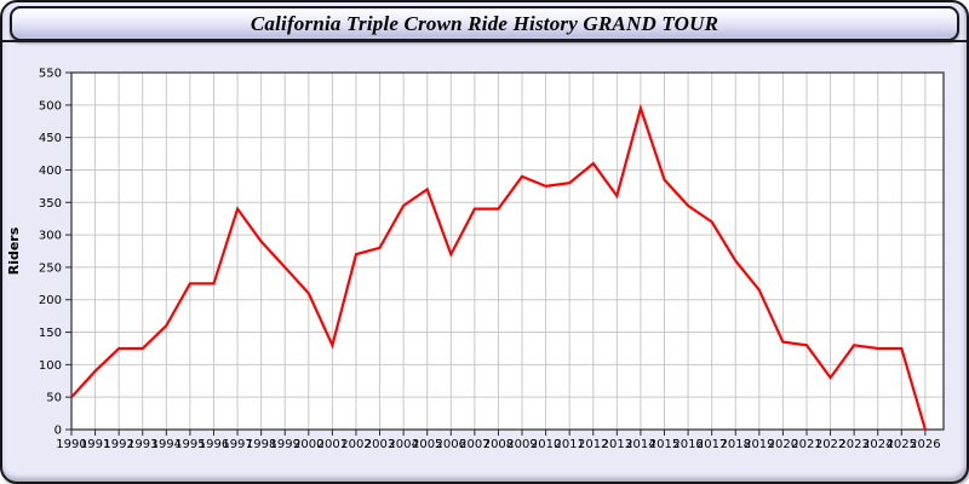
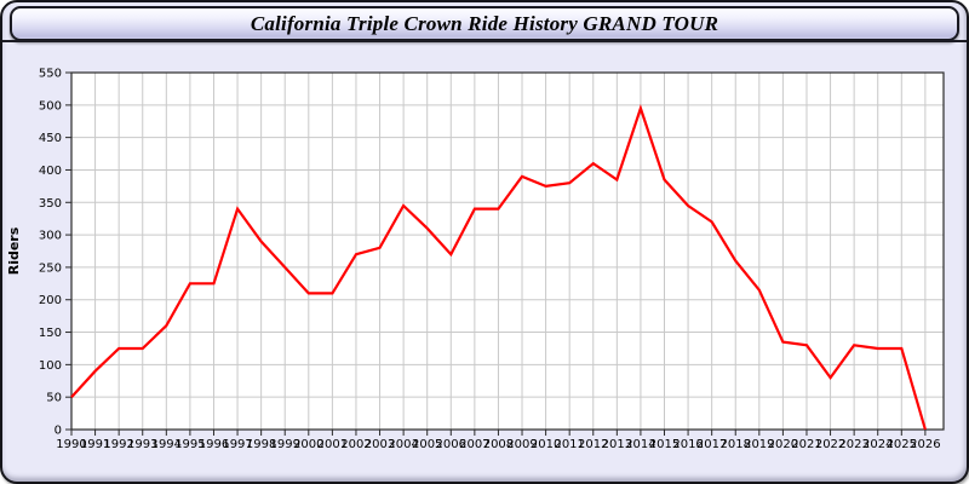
2001: 130 -> 210
2005: 370 -> 310
2013: 360 -> 380
